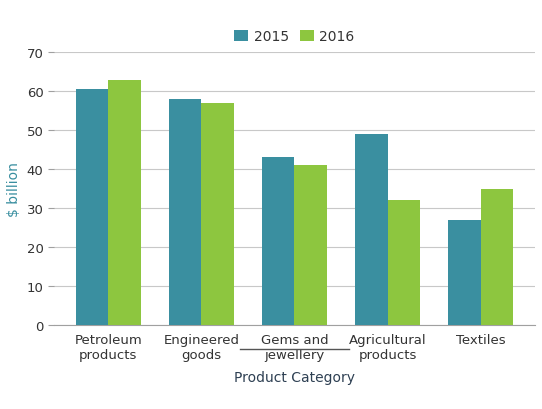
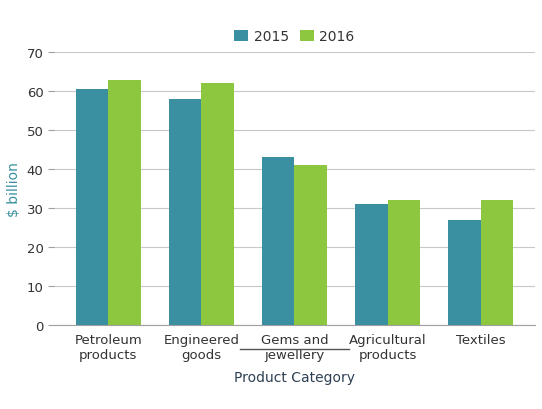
2016/Engineered goods: 57 -> 62
2015/Agricultural products: 49.0 -> 31.0
2016/Textiles: 35 -> 32
